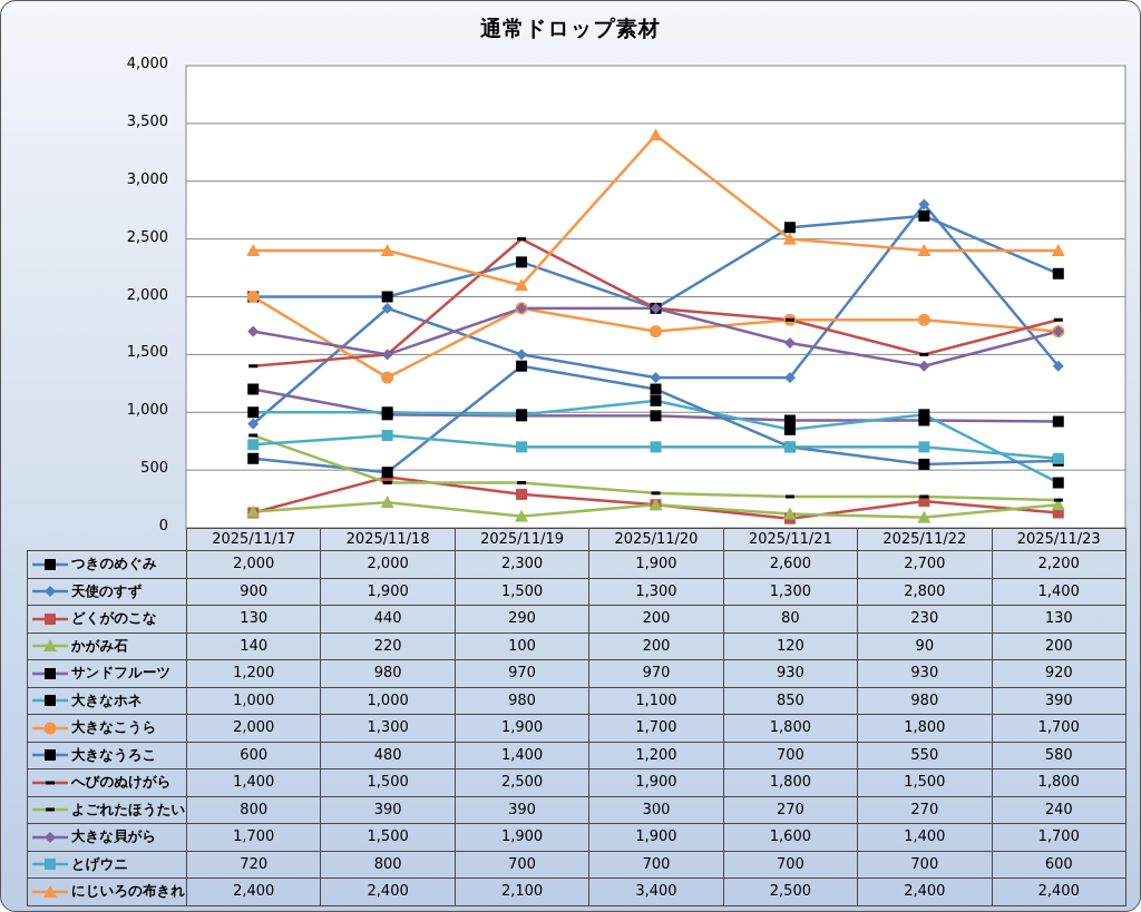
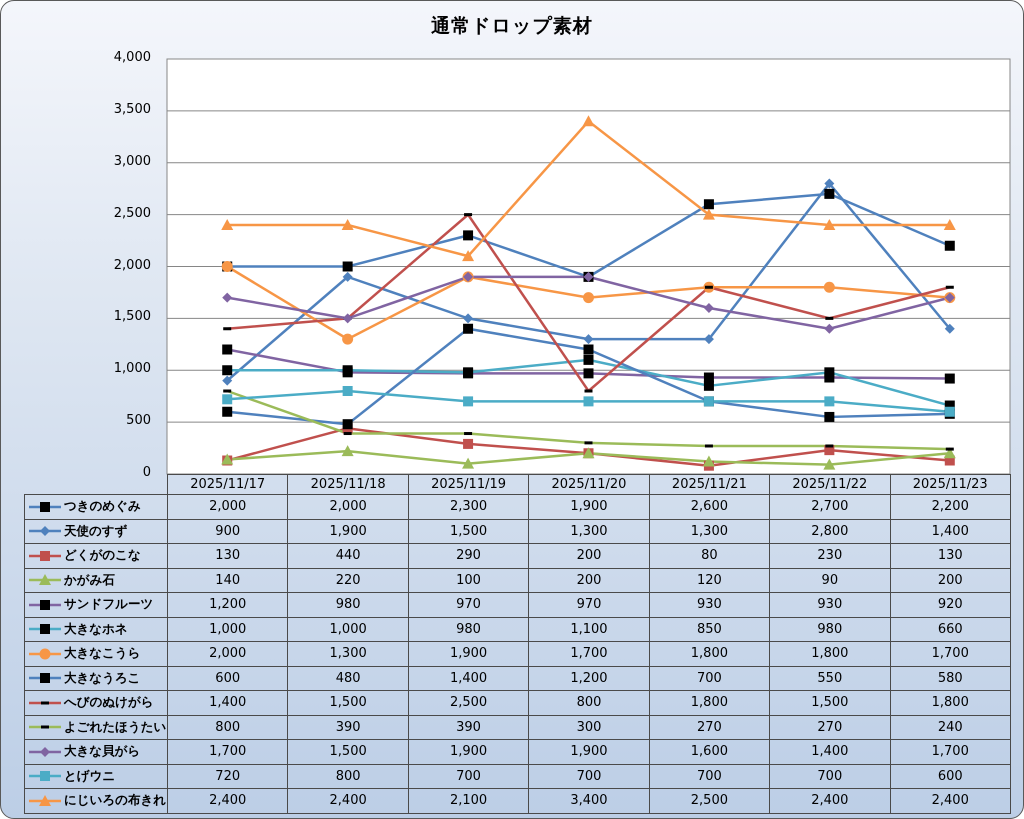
へびのぬけがら/2025/11/20: 1,900 -> 800
大きなホネ/2025/11/23: 390 -> 660
